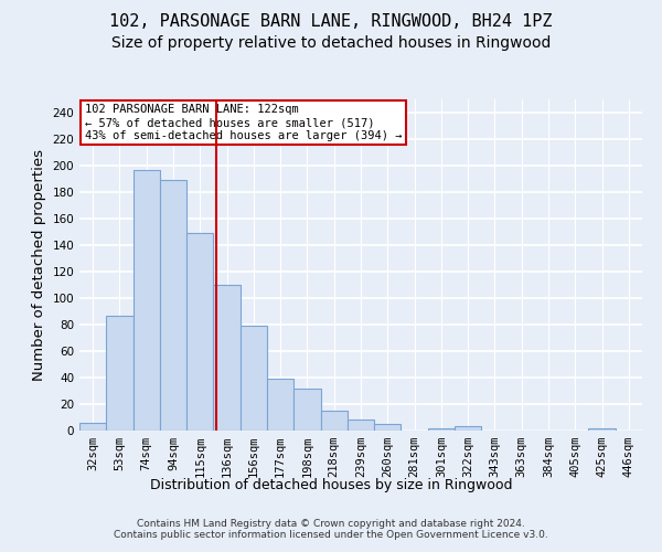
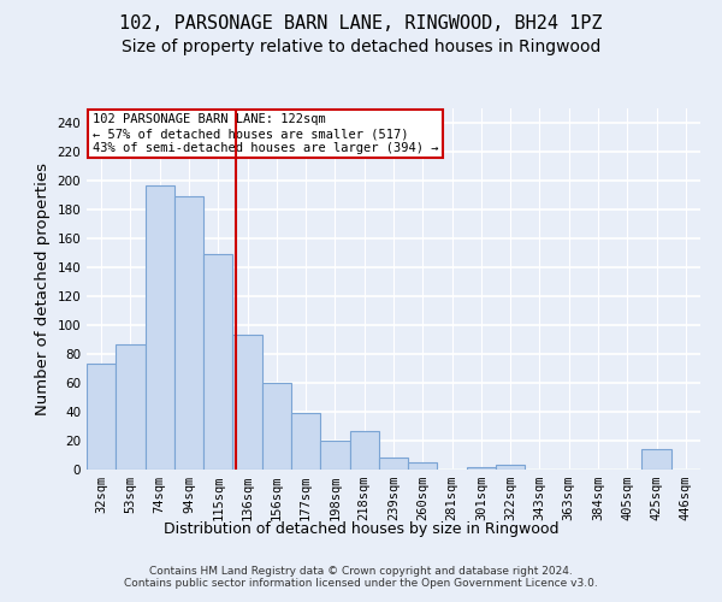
32sqm: 6 -> 73
136sqm: 110 -> 93
156sqm: 79 -> 60
198sqm: 32 -> 20
218sqm: 15 -> 27
425sqm: 2 -> 14
